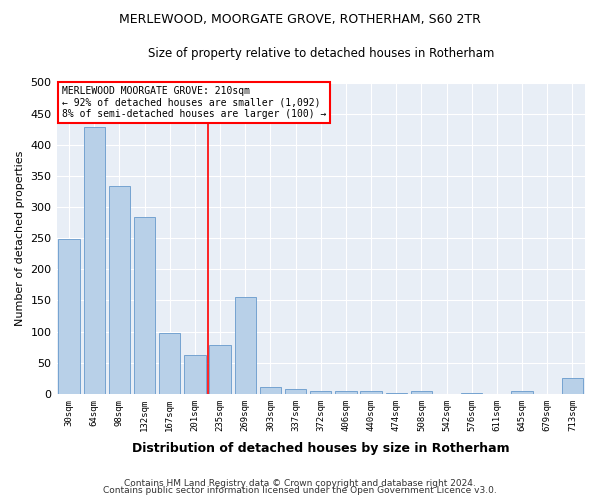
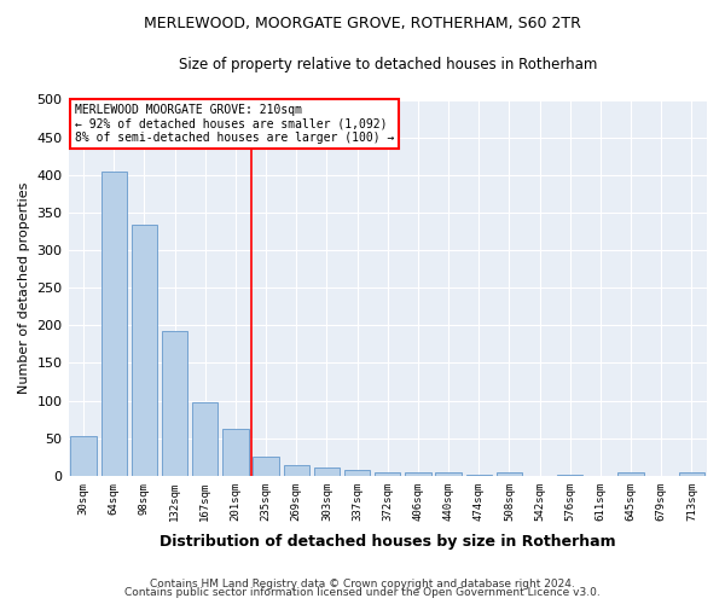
30sqm: 248 -> 52
64sqm: 428 -> 405
132sqm: 284 -> 192
235sqm: 78 -> 25
269sqm: 156 -> 14
713sqm: 26 -> 4
